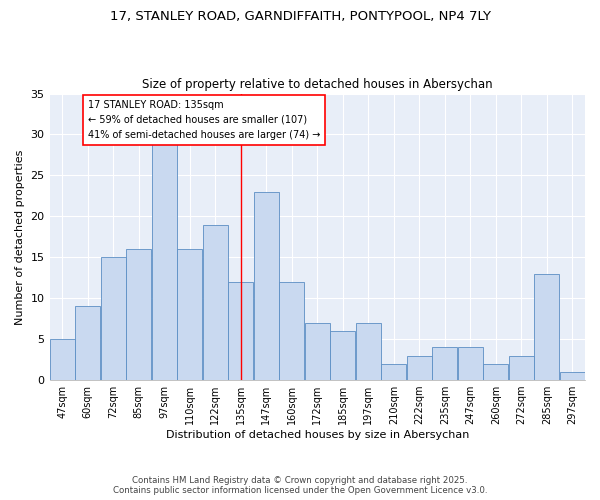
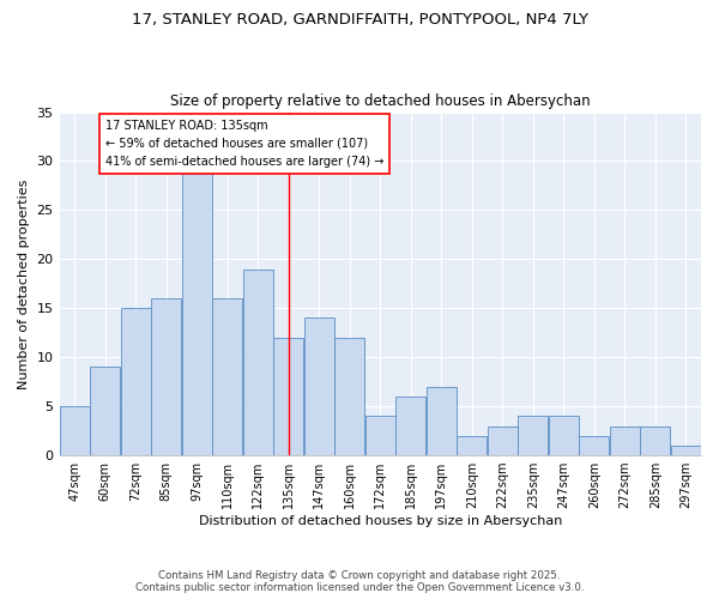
147sqm: 23 -> 14
172sqm: 7 -> 4
285sqm: 13 -> 3
